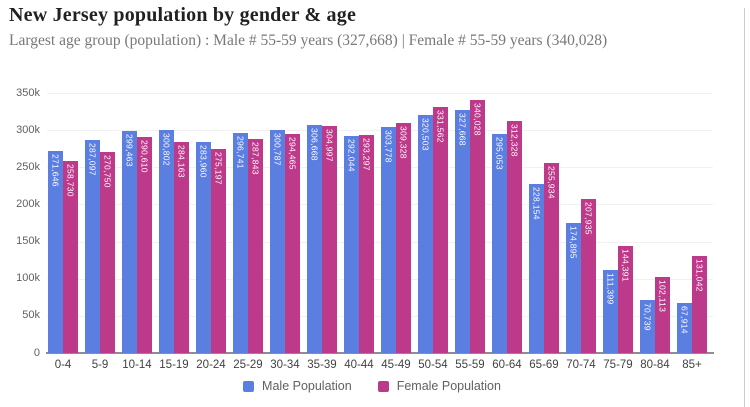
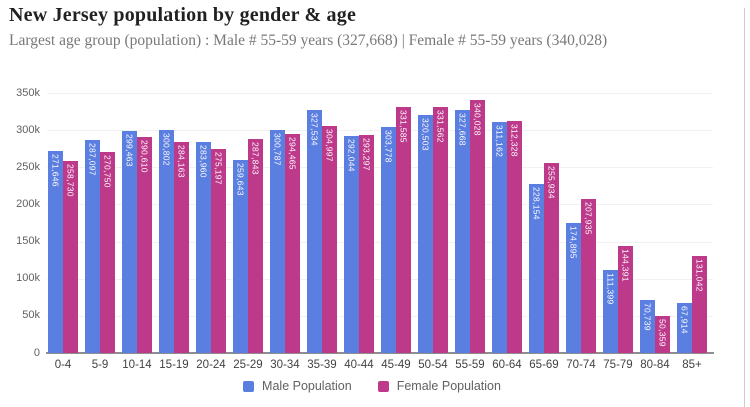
Male Population/25-29: 296,741 -> 259,643
Male Population/35-39: 306,668 -> 327,534
Female Population/45-49: 309,328 -> 331,585
Male Population/60-64: 295,053 -> 311,162
Female Population/80-84: 102,113 -> 50,359
